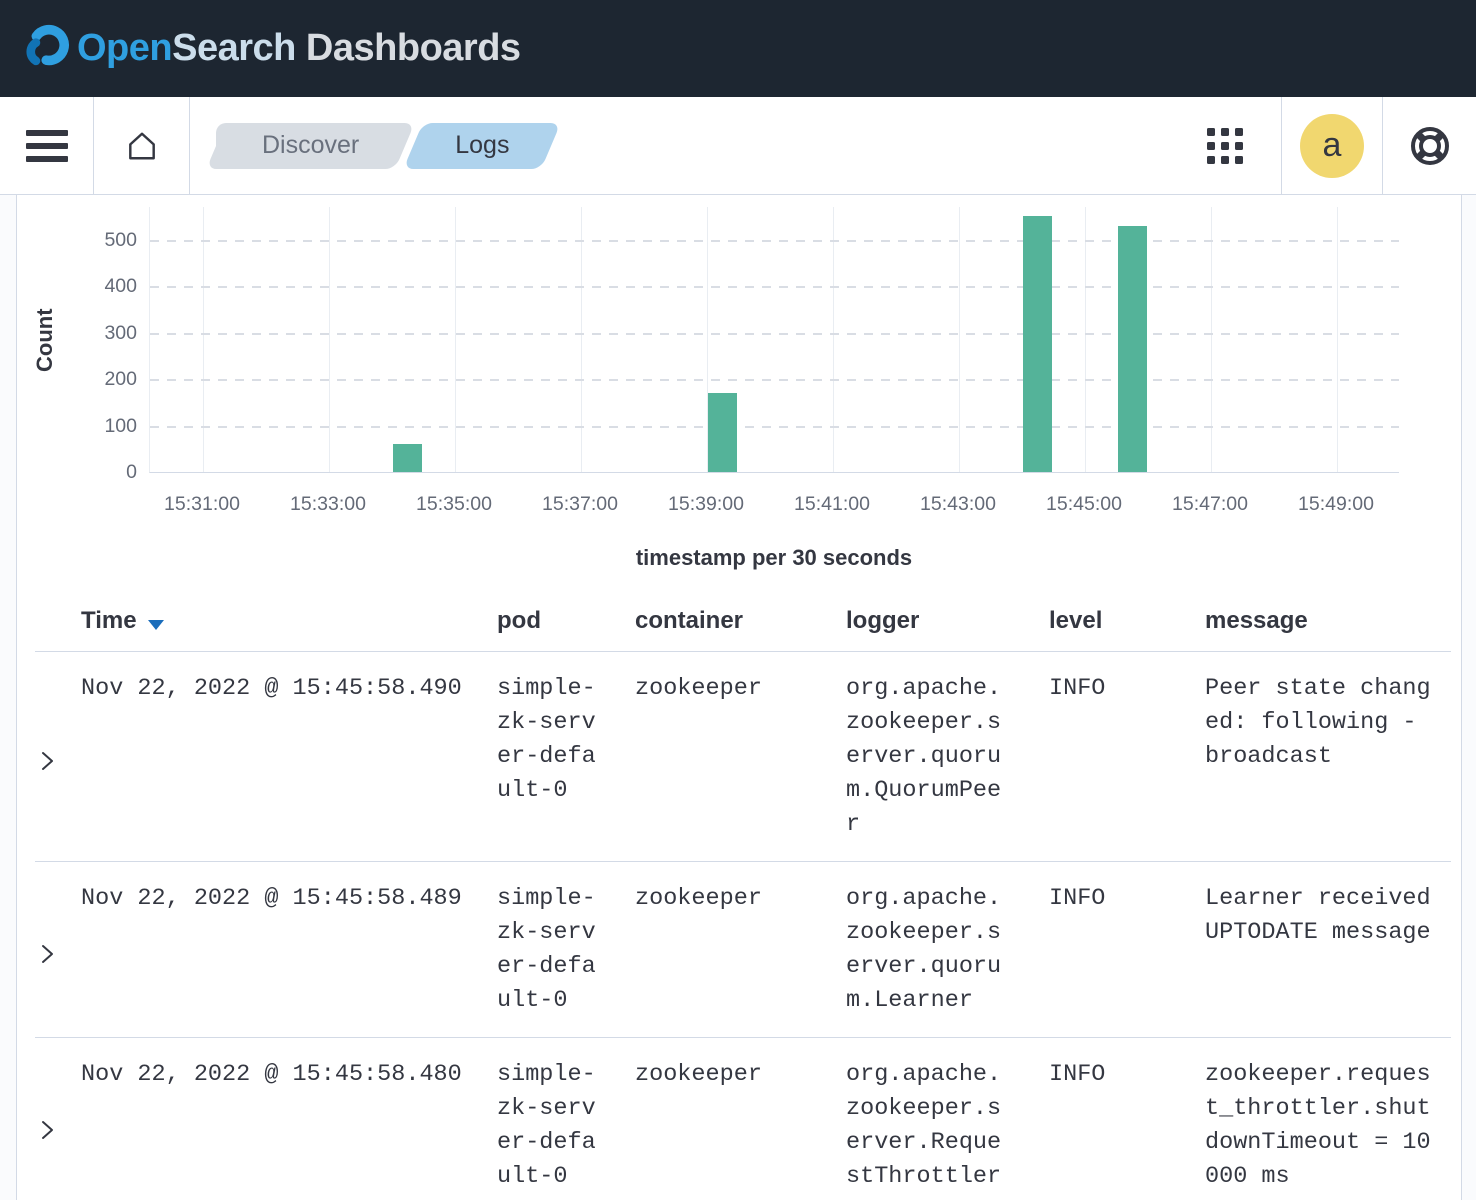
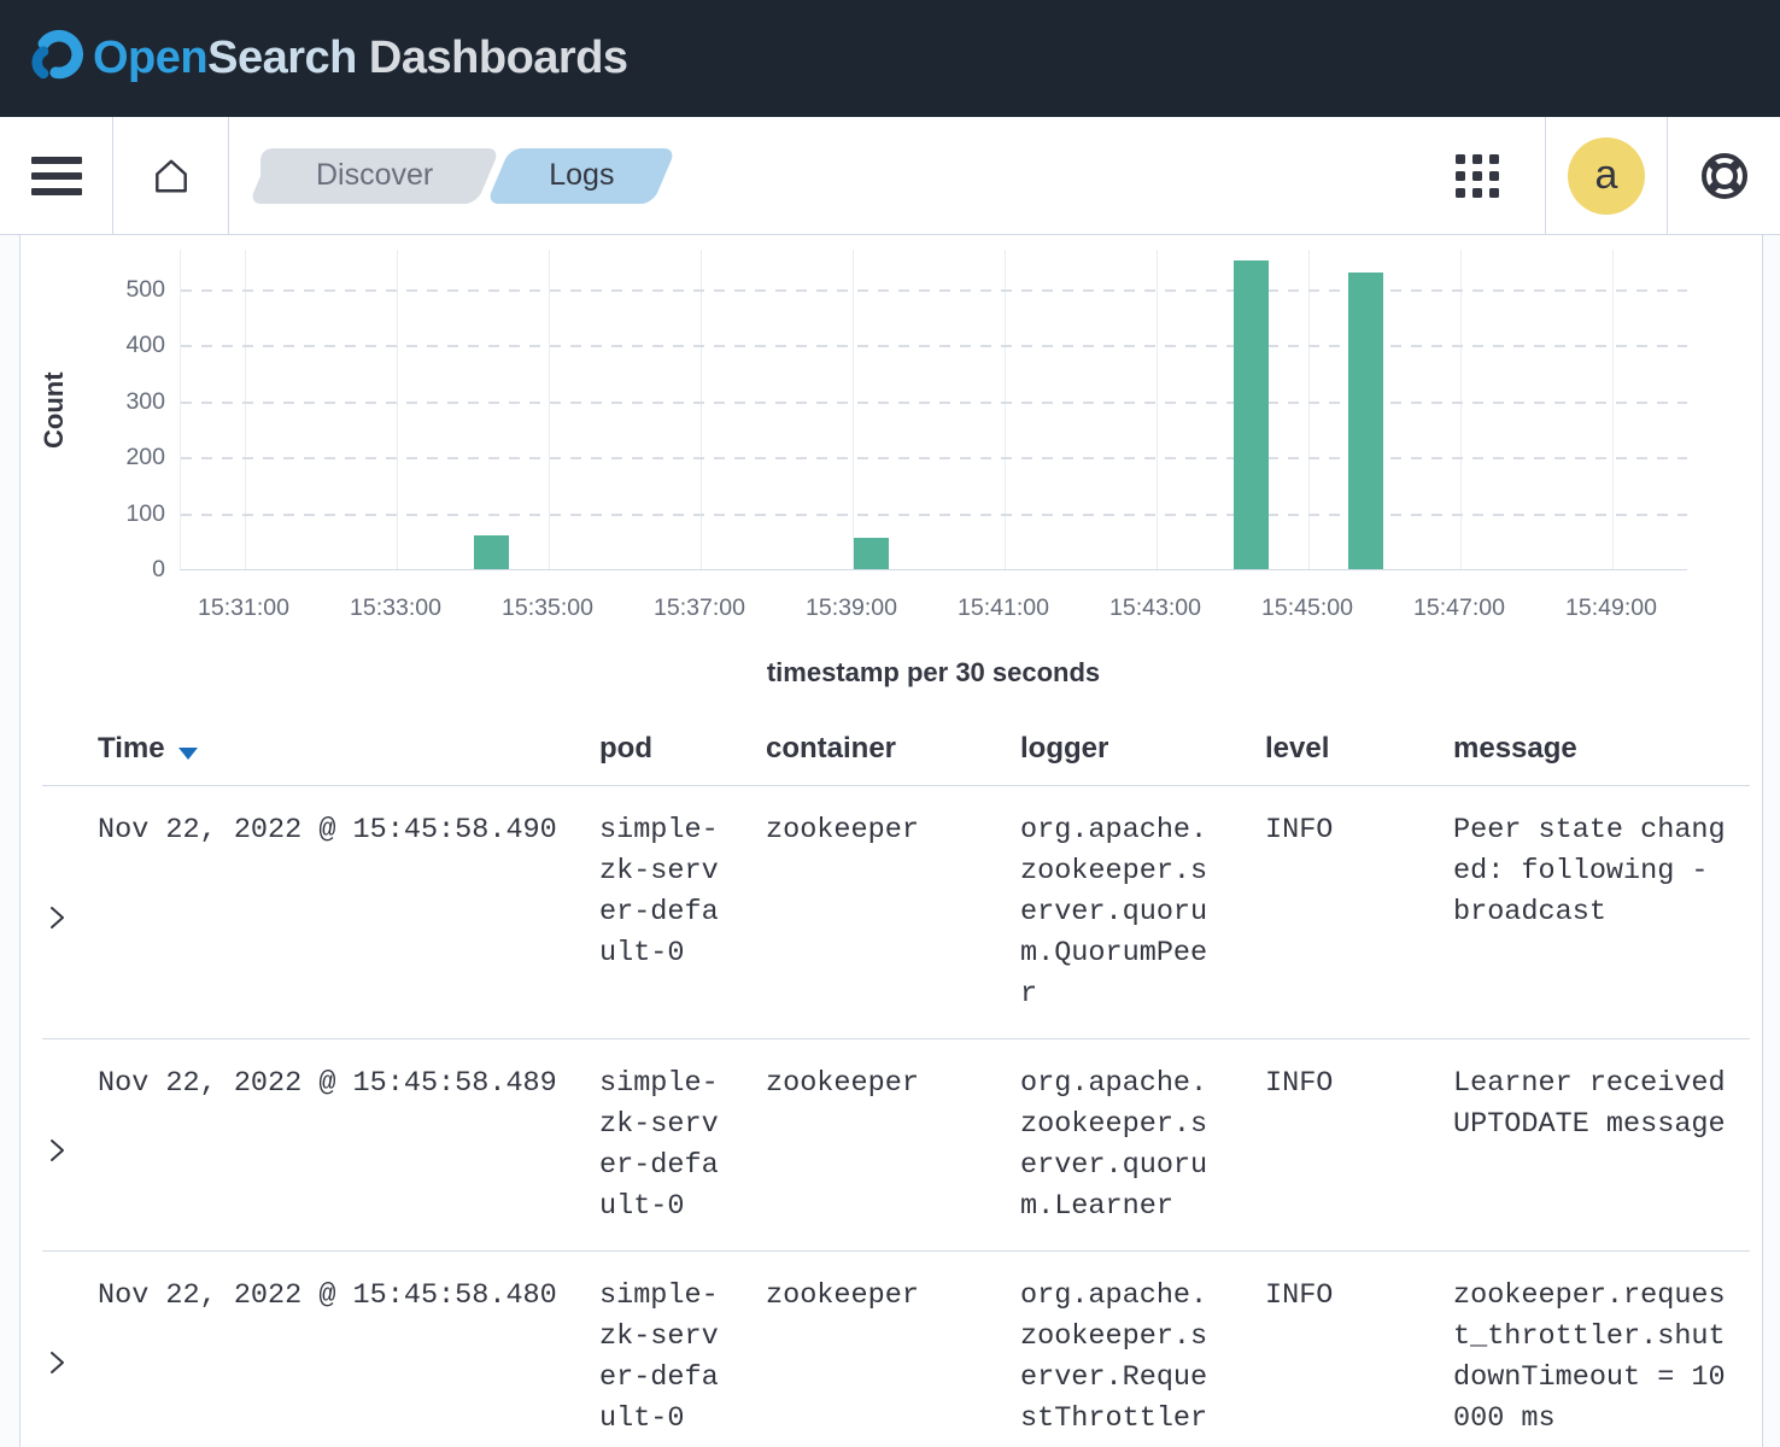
15:39:00: 170 -> 60
